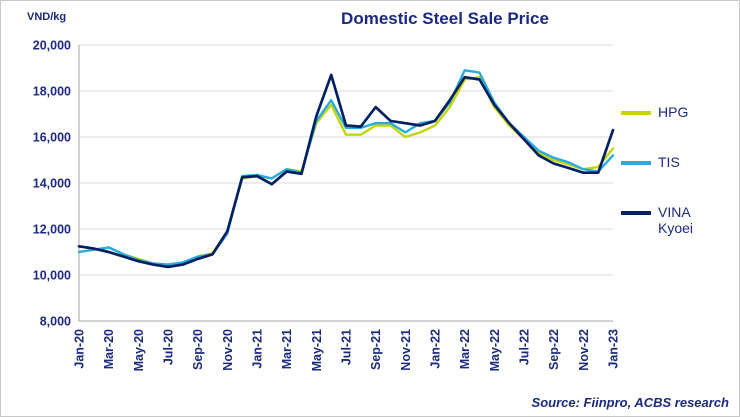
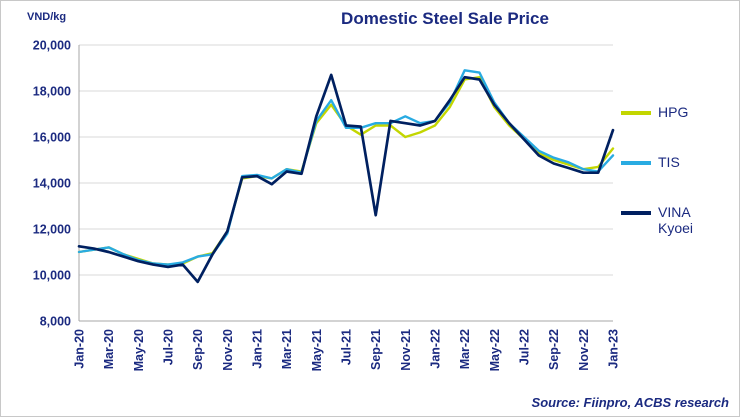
VINA Kyoei/Sep-20: 10700 -> 9700
HPG/Jul-21: 16100 -> 16500
VINA Kyoei/Sep-21: 17300 -> 12600
TIS/Nov-21: 16200 -> 16900
